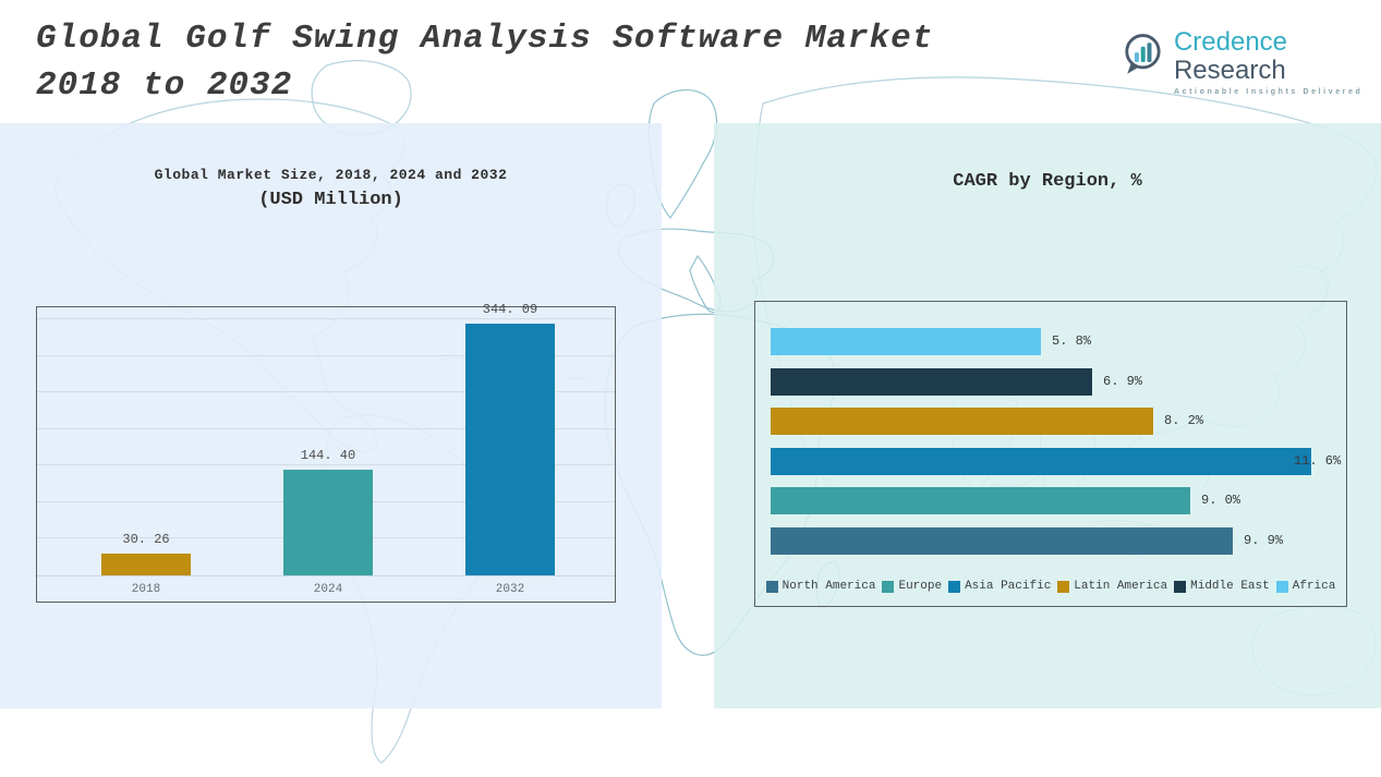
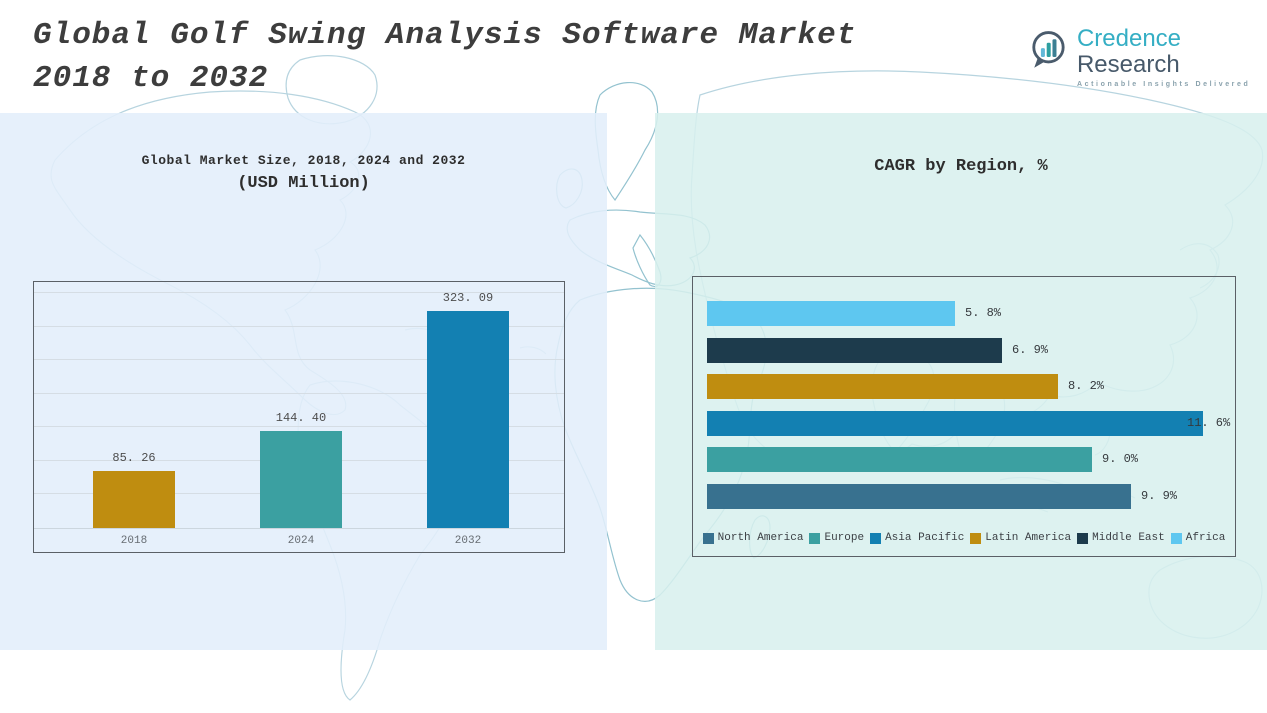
Global Market Size, 2018, 2024 and 2032/2018: 30 -> 85
Global Market Size, 2018, 2024 and 2032/2032: 344 -> 323
